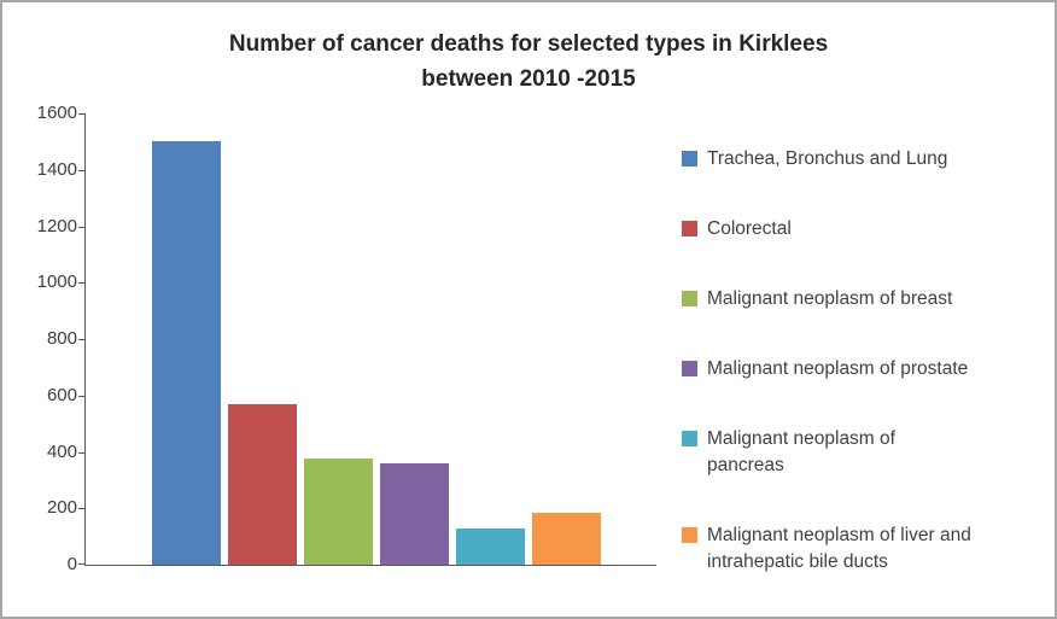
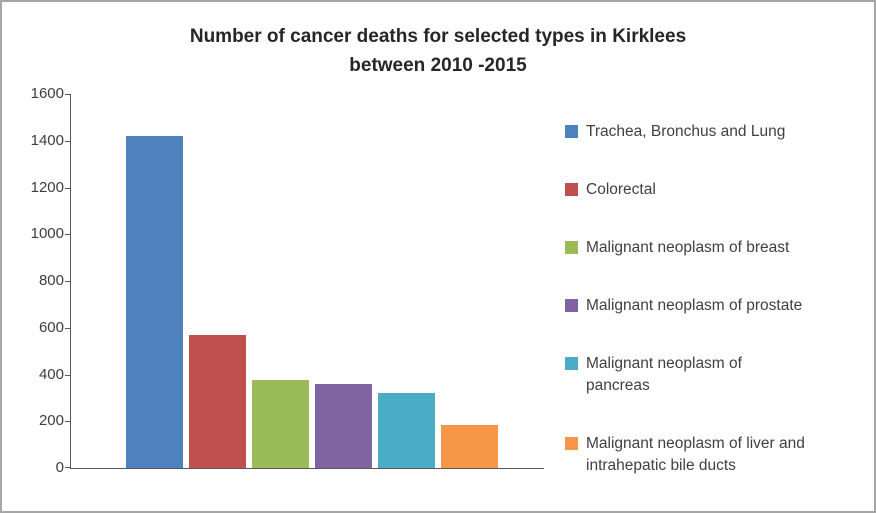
Trachea, Bronchus and Lung: 1500 -> 1420
Malignant neoplasm of pancreas: 130 -> 320
